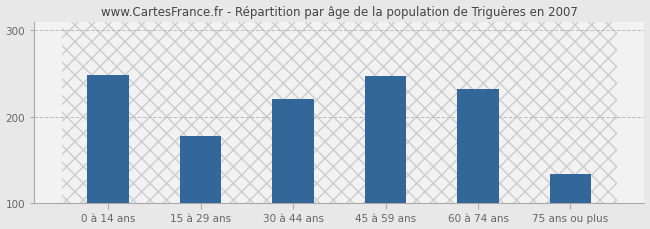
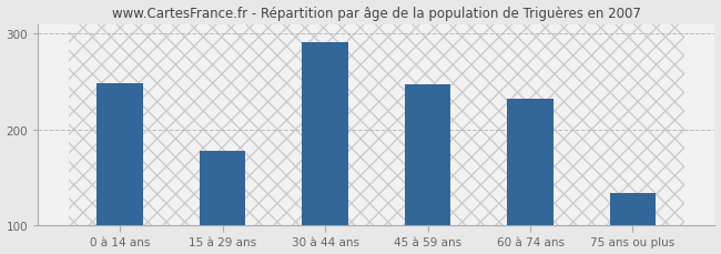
30 à 44 ans: 220 -> 291
